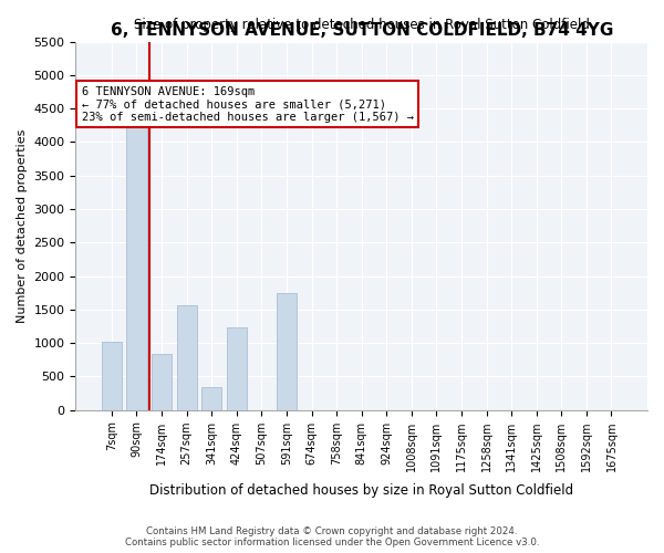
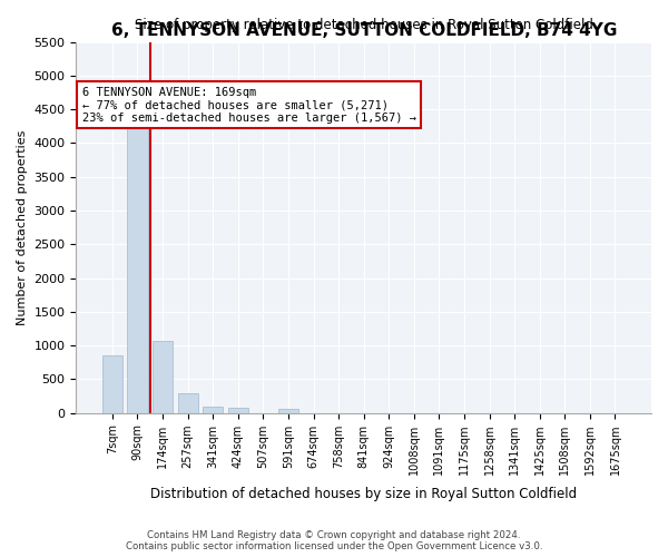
7sqm: 1020 -> 850
174sqm: 840 -> 1060
257sqm: 1560 -> 290
341sqm: 340 -> 90
424sqm: 1240 -> 70
591sqm: 1740 -> 60
